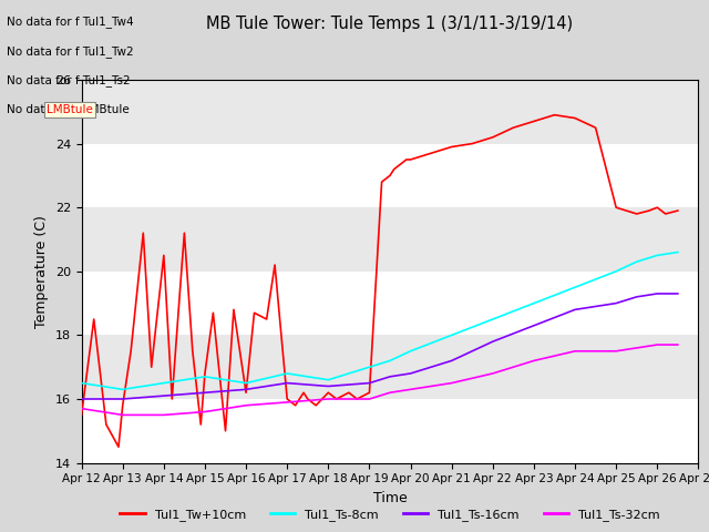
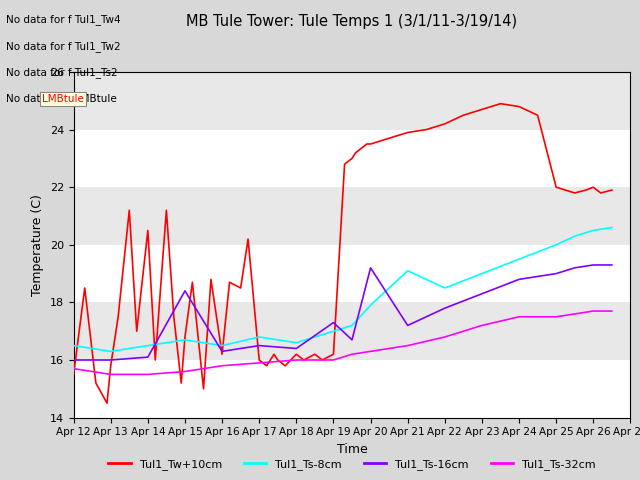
Tul1_Ts-16cm/Apr 15: 16.2 -> 18.4
Tul1_Ts-16cm/Apr 19: 16.5 -> 17.3
Tul1_Ts-8cm/Apr 20: 17.5 -> 17.9
Tul1_Ts-16cm/Apr 20: 16.8 -> 19.2
Tul1_Ts-8cm/Apr 21: 18.0 -> 19.1
